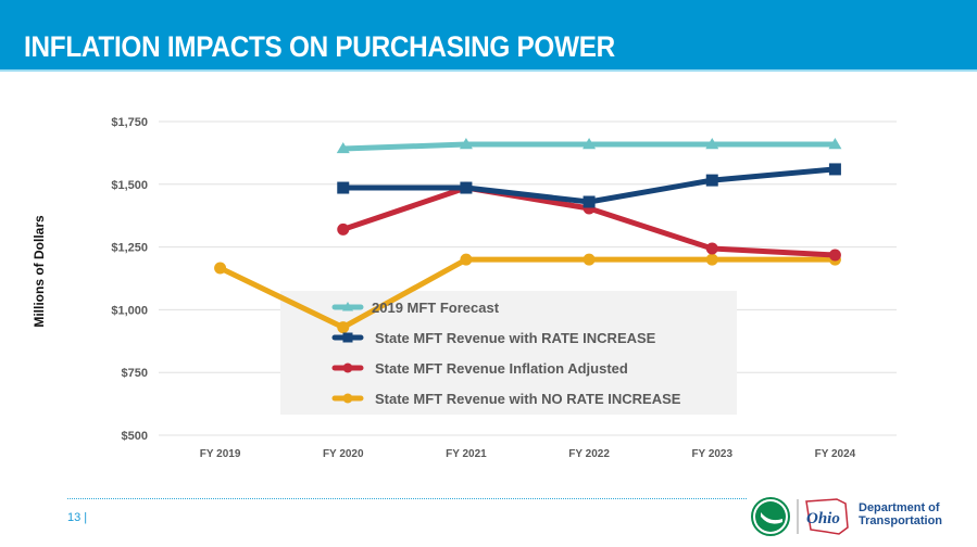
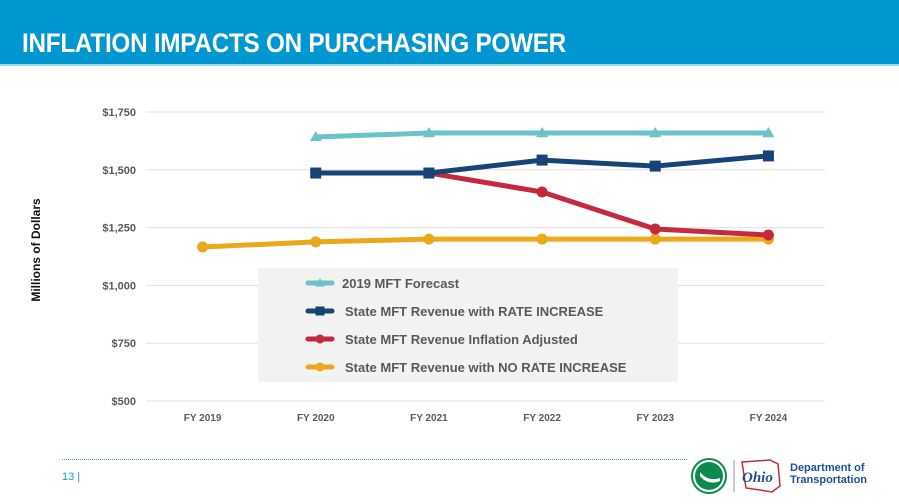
State MFT Revenue Inflation Adjusted/FY 2020: $1320 -> $1490
State MFT Revenue with NO RATE INCREASE/FY 2020: $930 -> $1190
State MFT Revenue with RATE INCREASE/FY 2022: $1430 -> $1540
